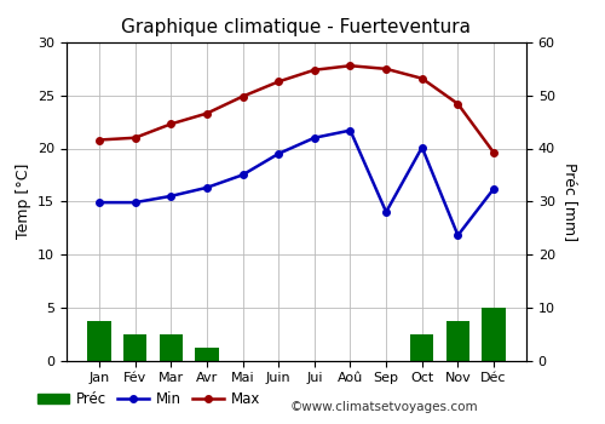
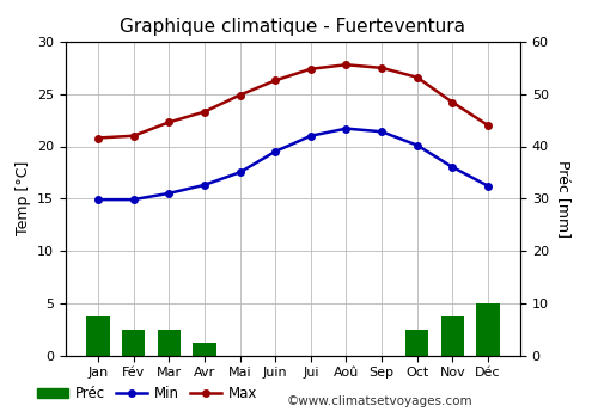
Min/Sep: 14.0 -> 21.4
Min/Nov: 11.8 -> 18.0
Max/Déc: 19.6 -> 22.0
